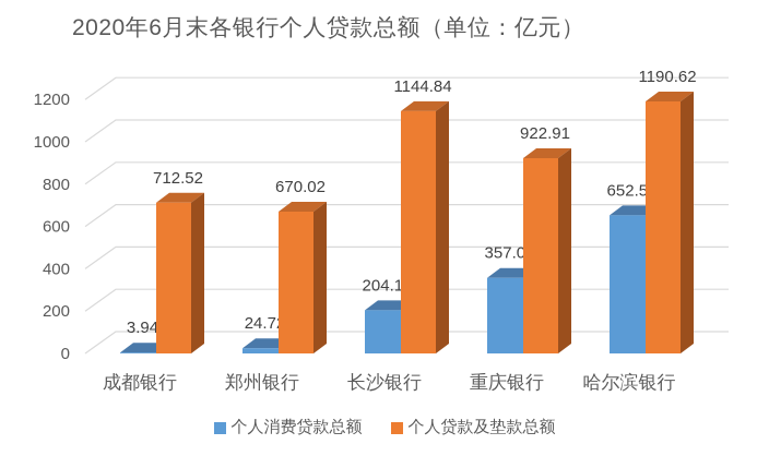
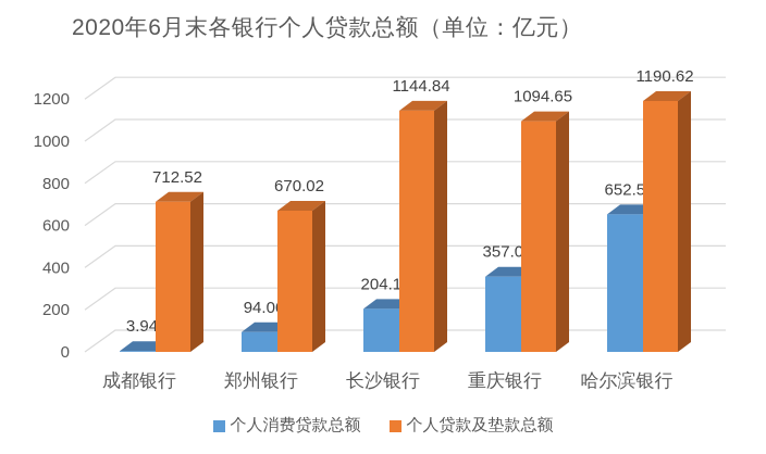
个人消费贷款总额/郑州银行: 24.72 -> 94.06
个人贷款及垫款总额/重庆银行: 922.91 -> 1094.65
